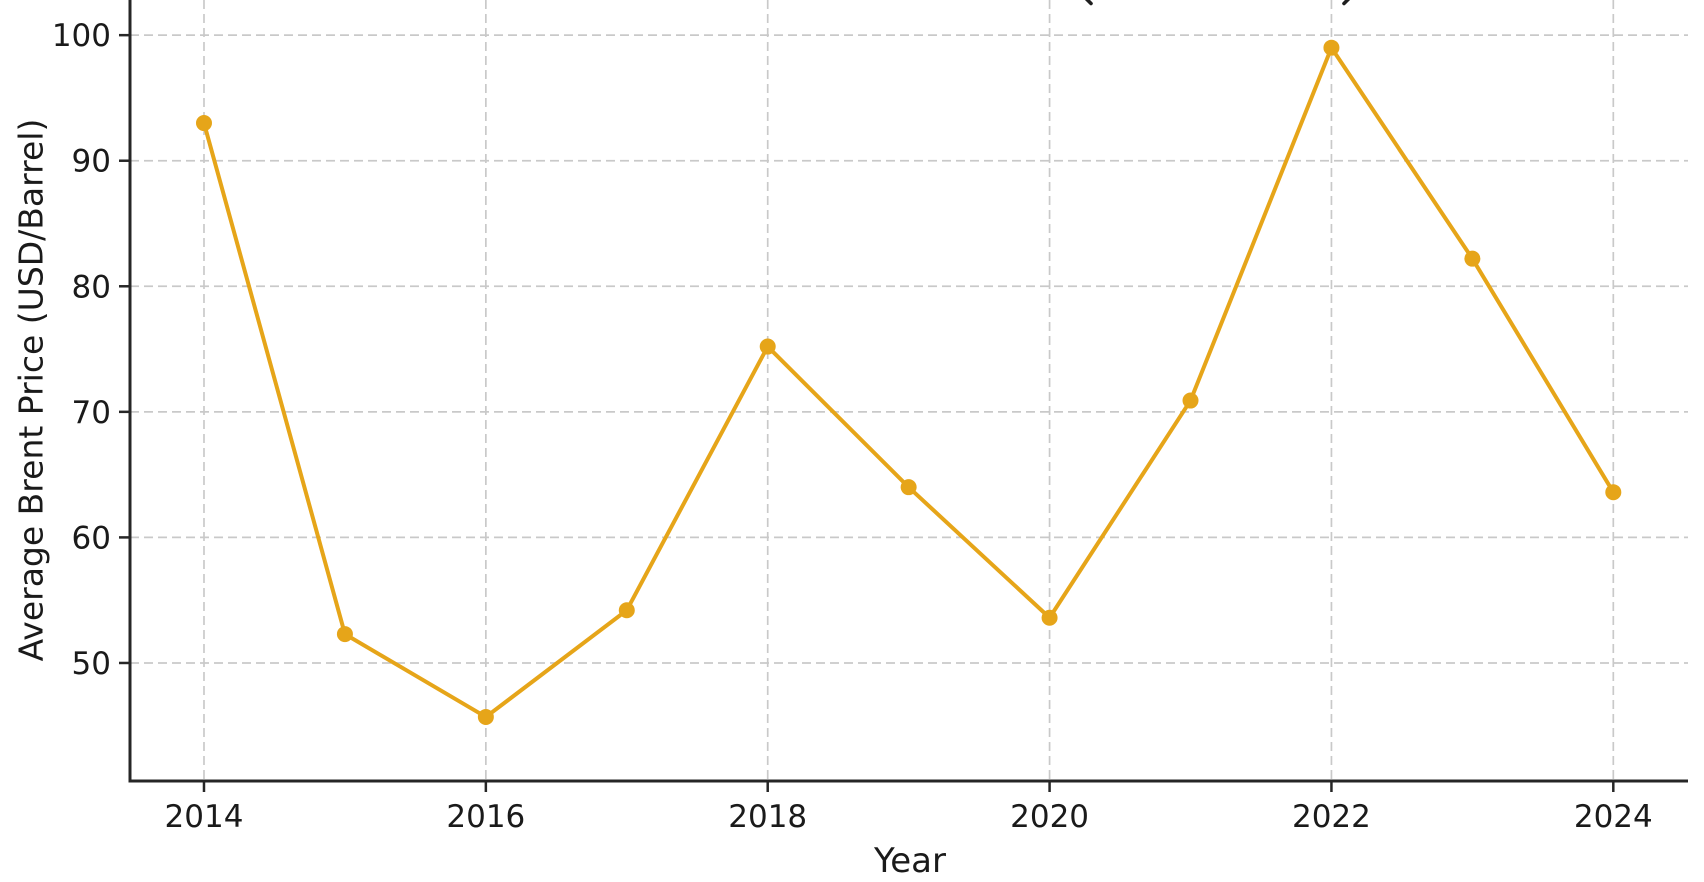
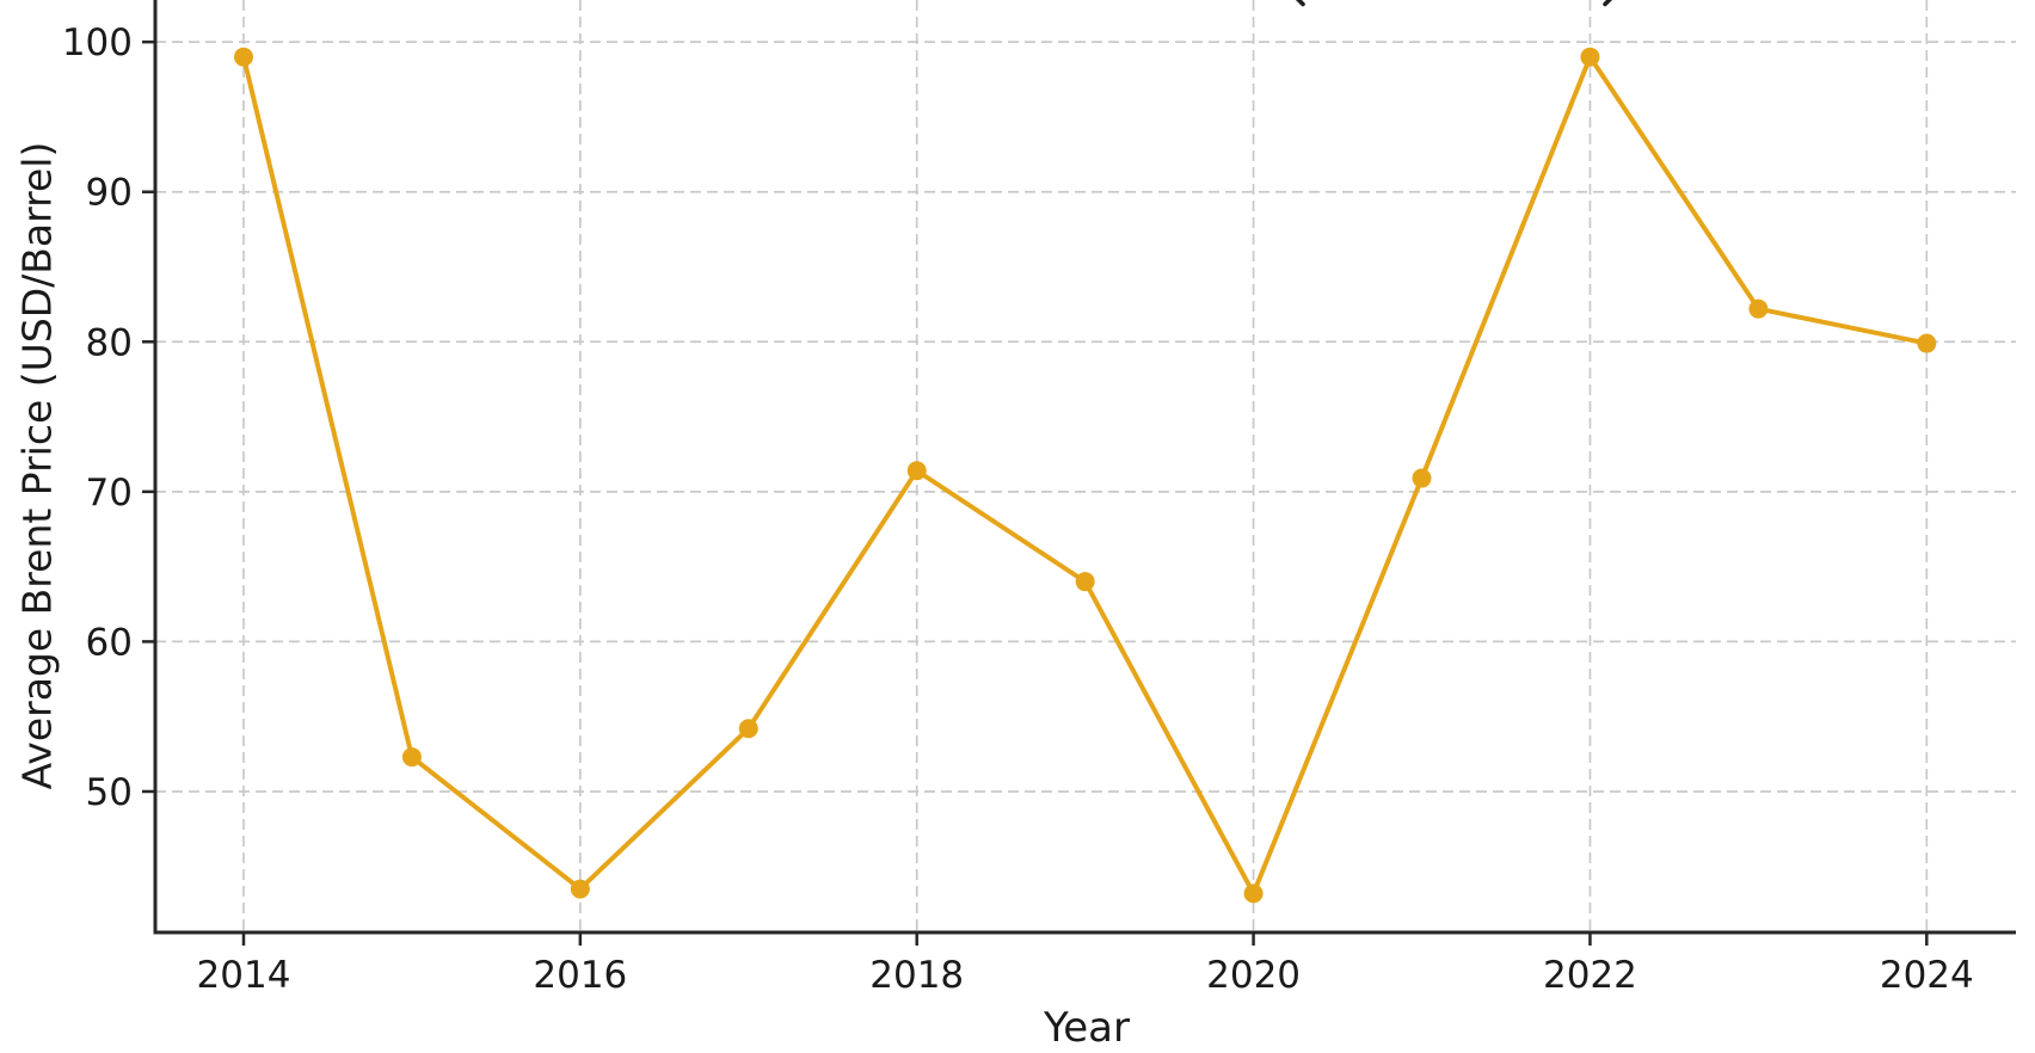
2014: 93.0 -> 99.0
2016: 45.7 -> 43.5
2018: 75.2 -> 71.4
2020: 53.6 -> 43.2
2024: 63.6 -> 79.9
